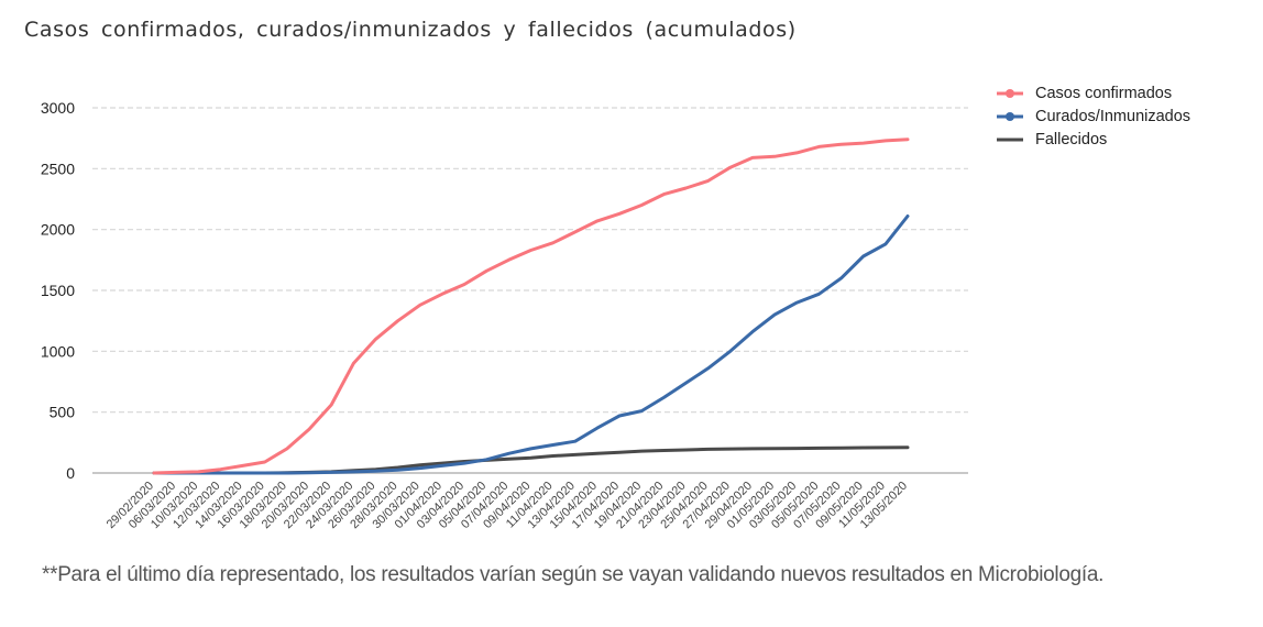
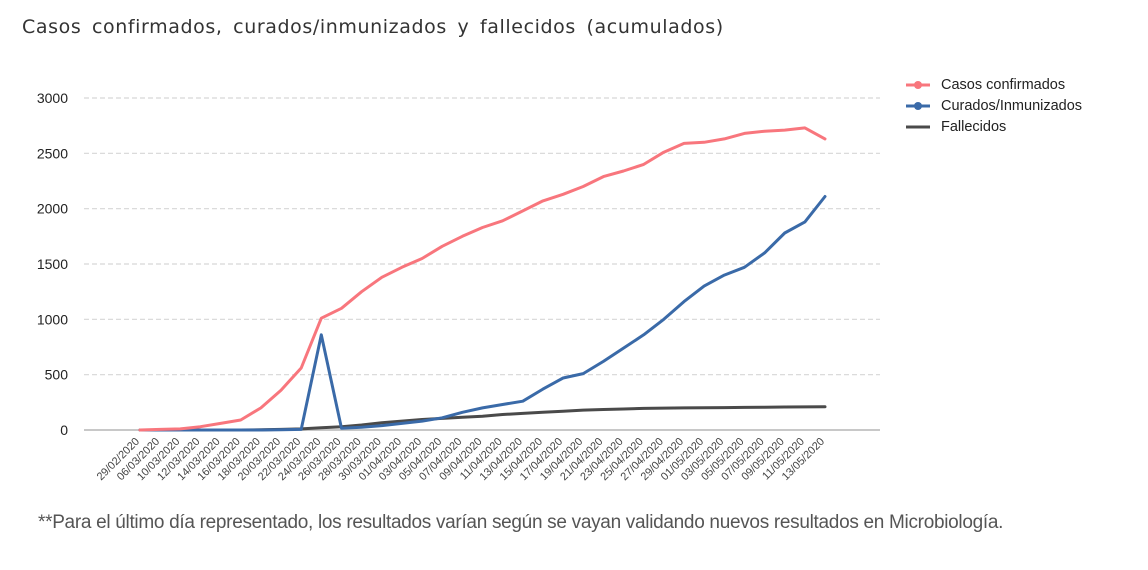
Casos confirmados/24/03/2020: 900 -> 1010
Curados/Inmunizados/24/03/2020: 10 -> 860
Casos confirmados/13/05/2020: 2740 -> 2630
